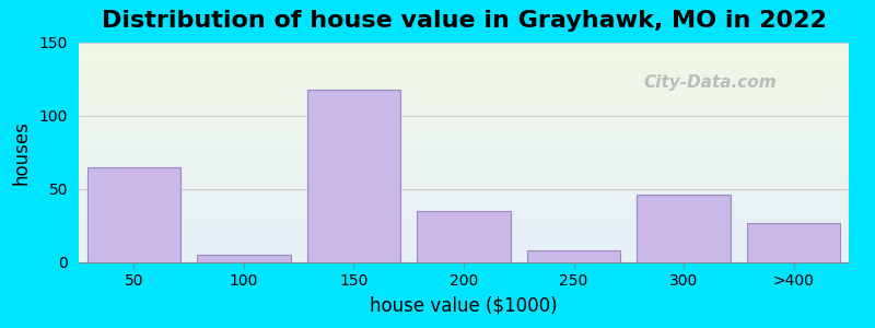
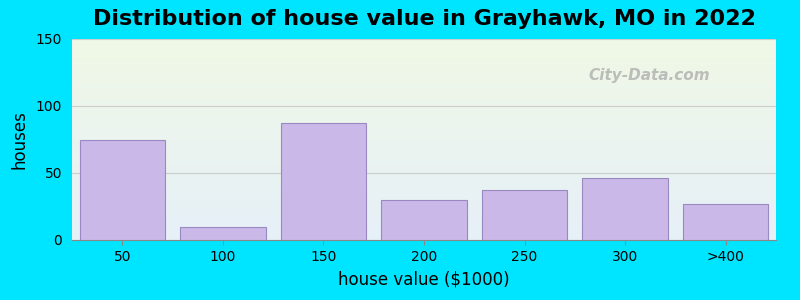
50: 65 -> 75
100: 5 -> 10
150: 118 -> 87
200: 35 -> 30
250: 8 -> 37
